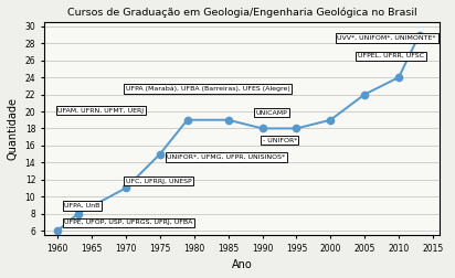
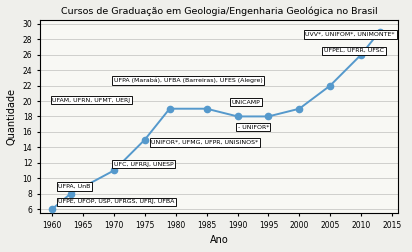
2010: 24 -> 26
